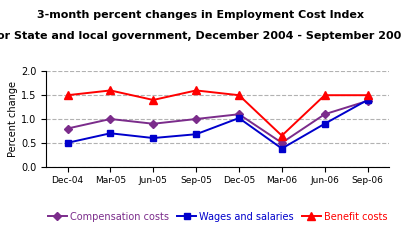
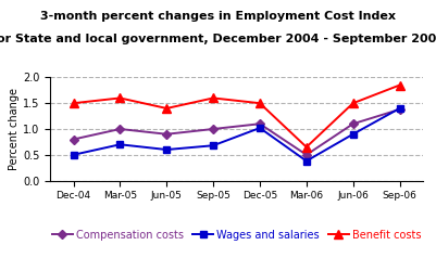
Benefit costs/Sep-06: 1.50 -> 1.85
